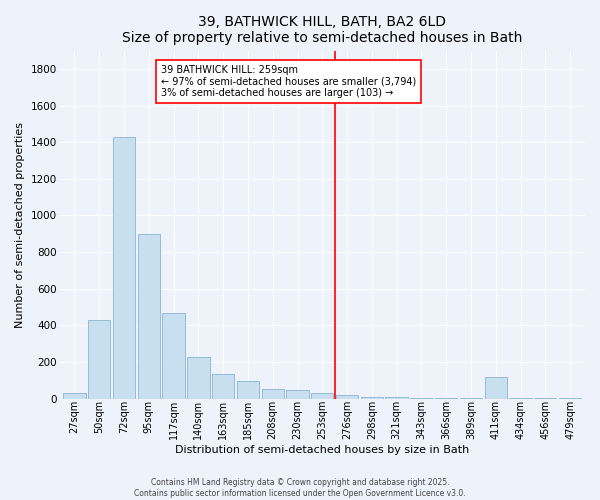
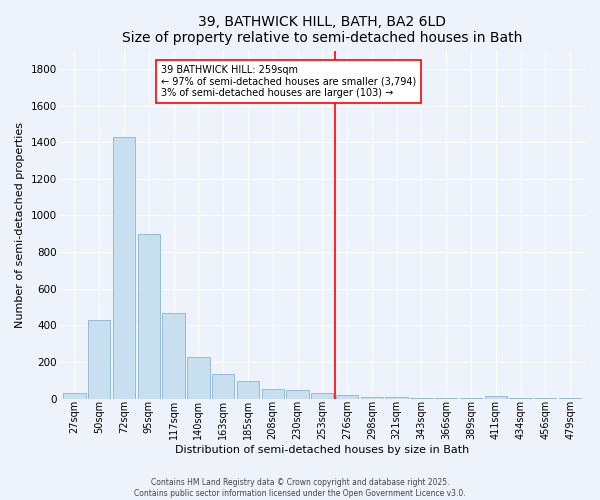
411sqm: 120 -> 10
